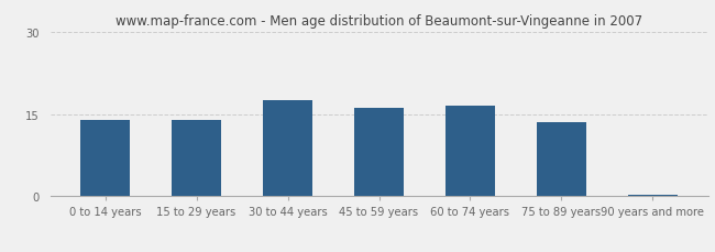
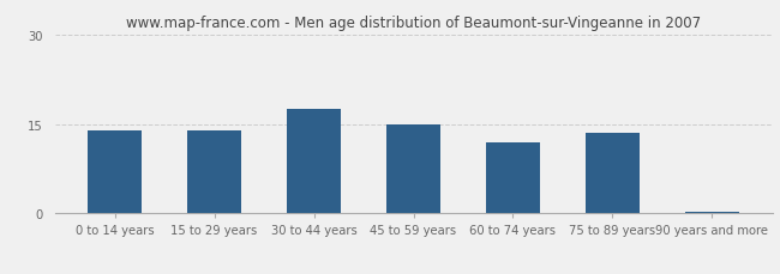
45 to 59 years: 16.1 -> 15.0
60 to 74 years: 16.5 -> 12.0
